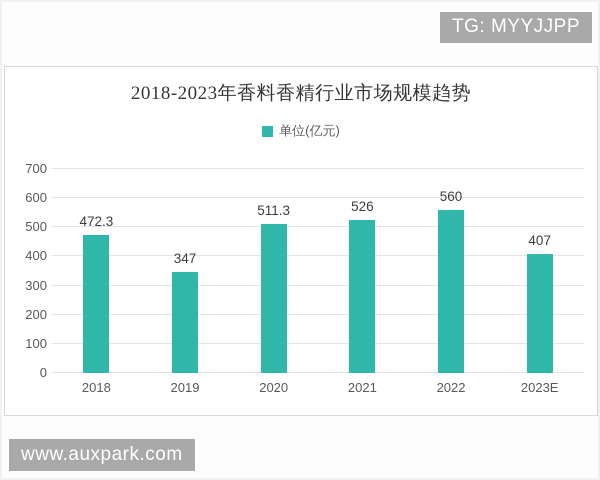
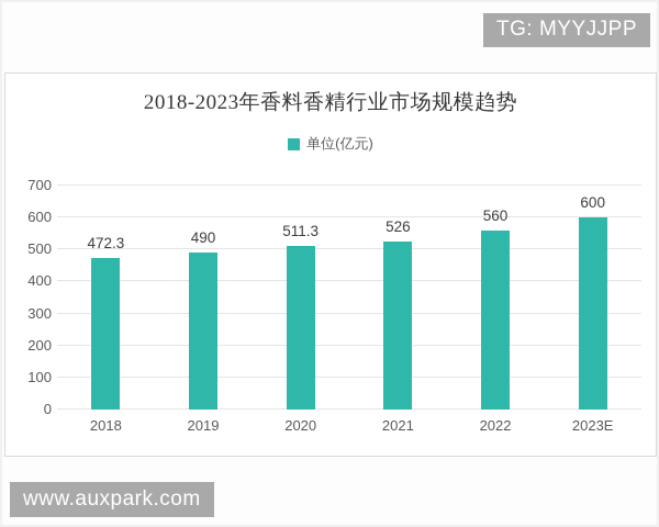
2019: 347 -> 490
2023E: 407 -> 600
